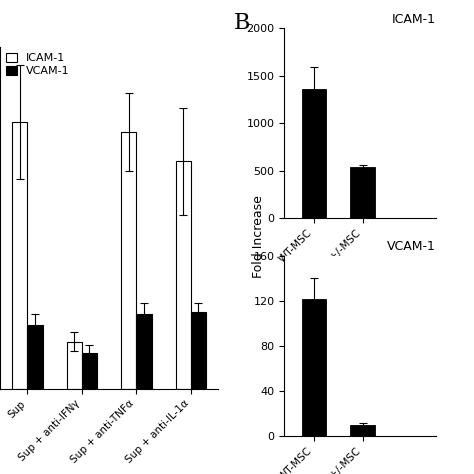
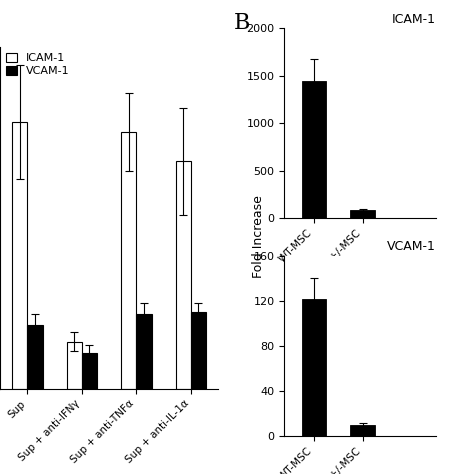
ICAM-1/WT-MSC: 1360 -> 1450
ICAM-1/IFNγR1+/-MSC: 540 -> 80
